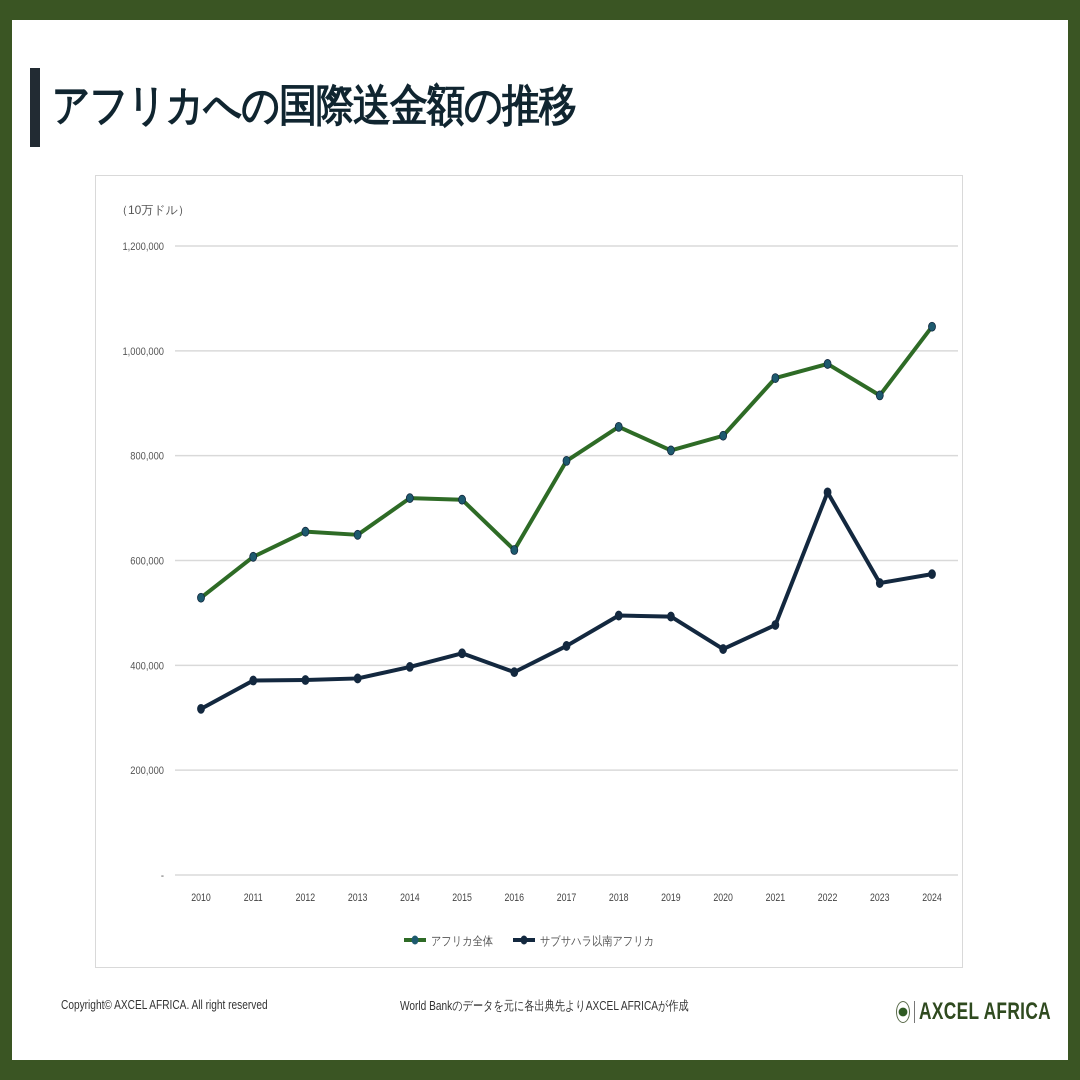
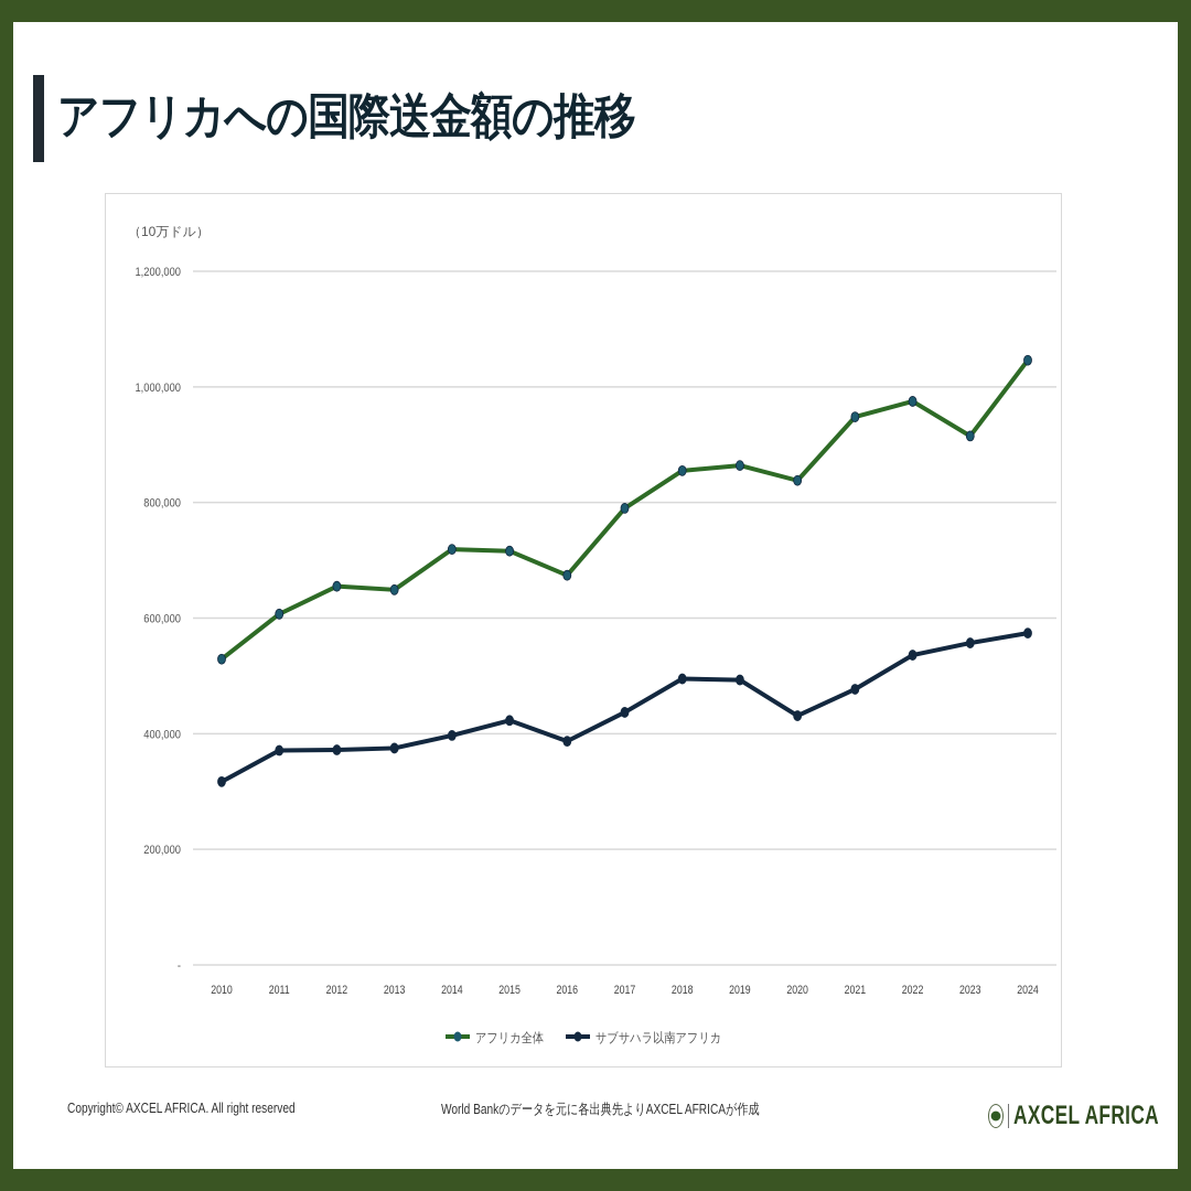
アフリカ全体/2016: 620000 -> 670000
アフリカ全体/2019: 810000 -> 860000
サブサハラ以南アフリカ/2022: 730000 -> 540000
